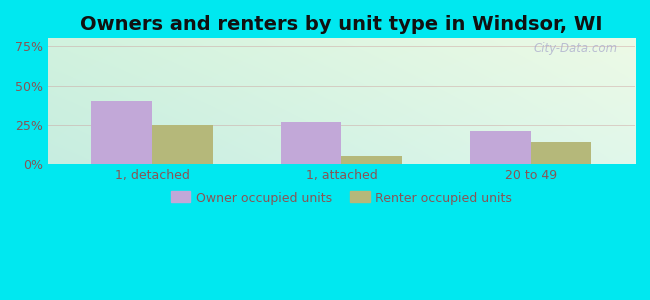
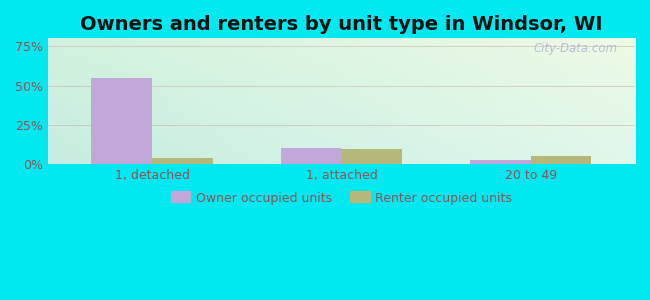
Owner occupied units/1, detached: 40% -> 55%
Renter occupied units/1, detached: 25% -> 4%
Owner occupied units/1, attached: 27% -> 10%
Renter occupied units/1, attached: 5% -> 10%
Owner occupied units/20 to 49: 21% -> 3%
Renter occupied units/20 to 49: 14% -> 6%
